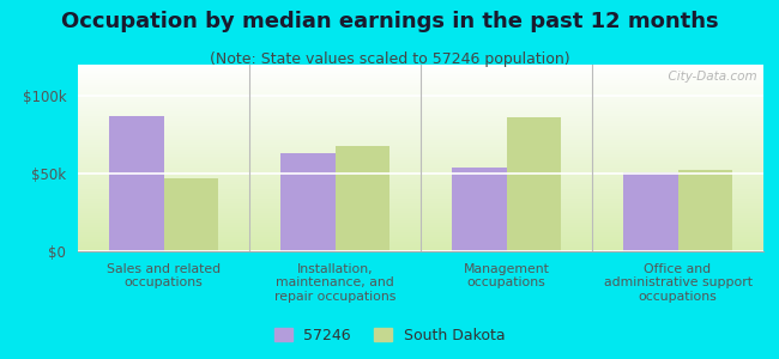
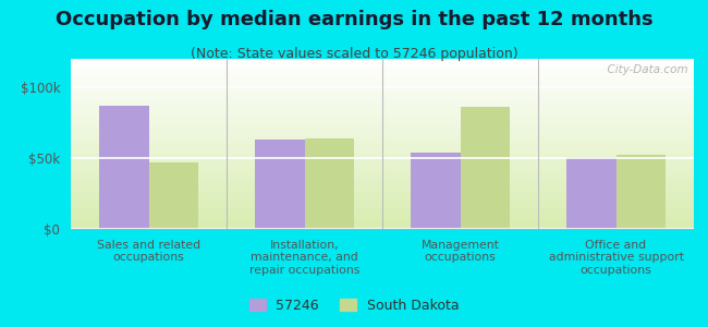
South Dakota/Installation, maintenance, and repair occupations: $68k -> $64k
